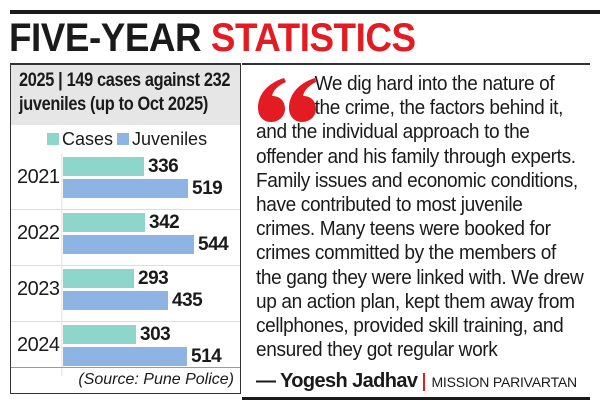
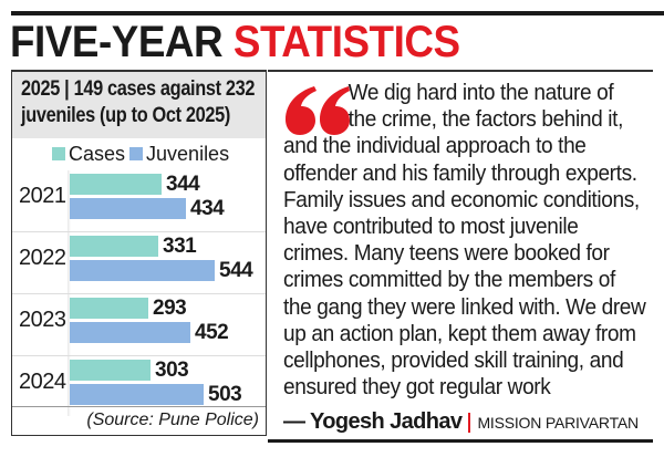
Cases/2021: 336 -> 344
Juveniles/2021: 519 -> 434
Cases/2022: 342 -> 331
Juveniles/2023: 435 -> 452
Juveniles/2024: 514 -> 503
